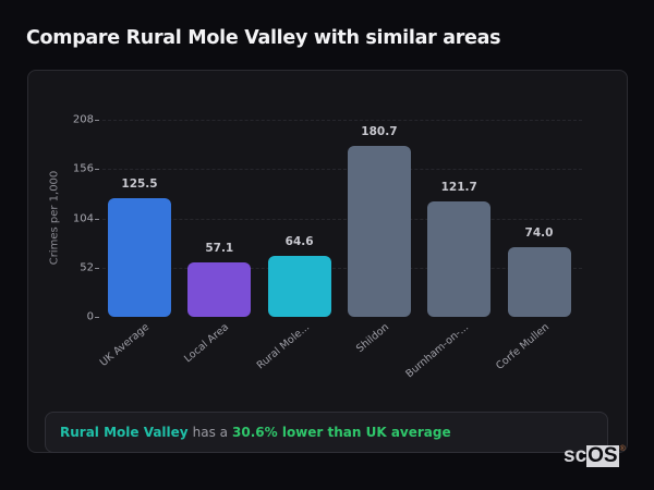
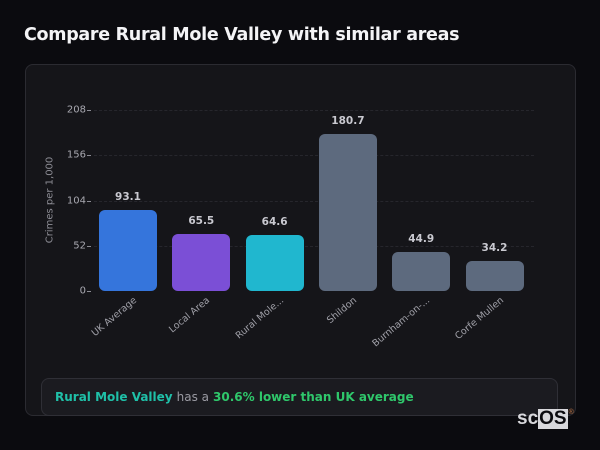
UK Average: 125.5 -> 93.1
Local Area: 57.1 -> 65.5
Burnham-on-...: 121.7 -> 44.9
Corfe Mullen: 74.0 -> 34.2
